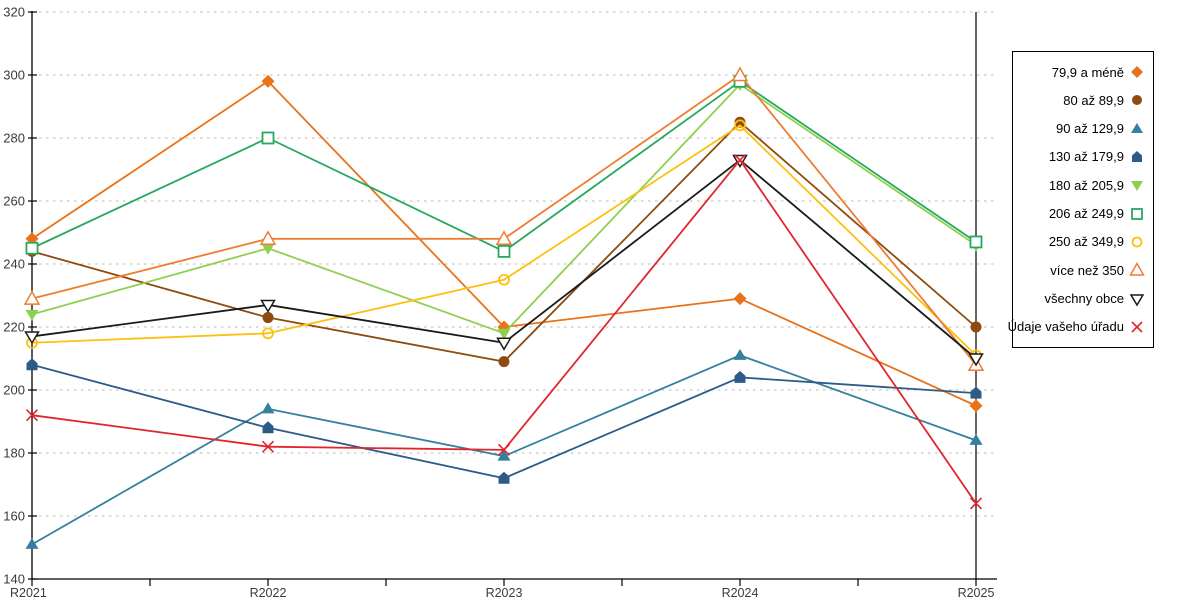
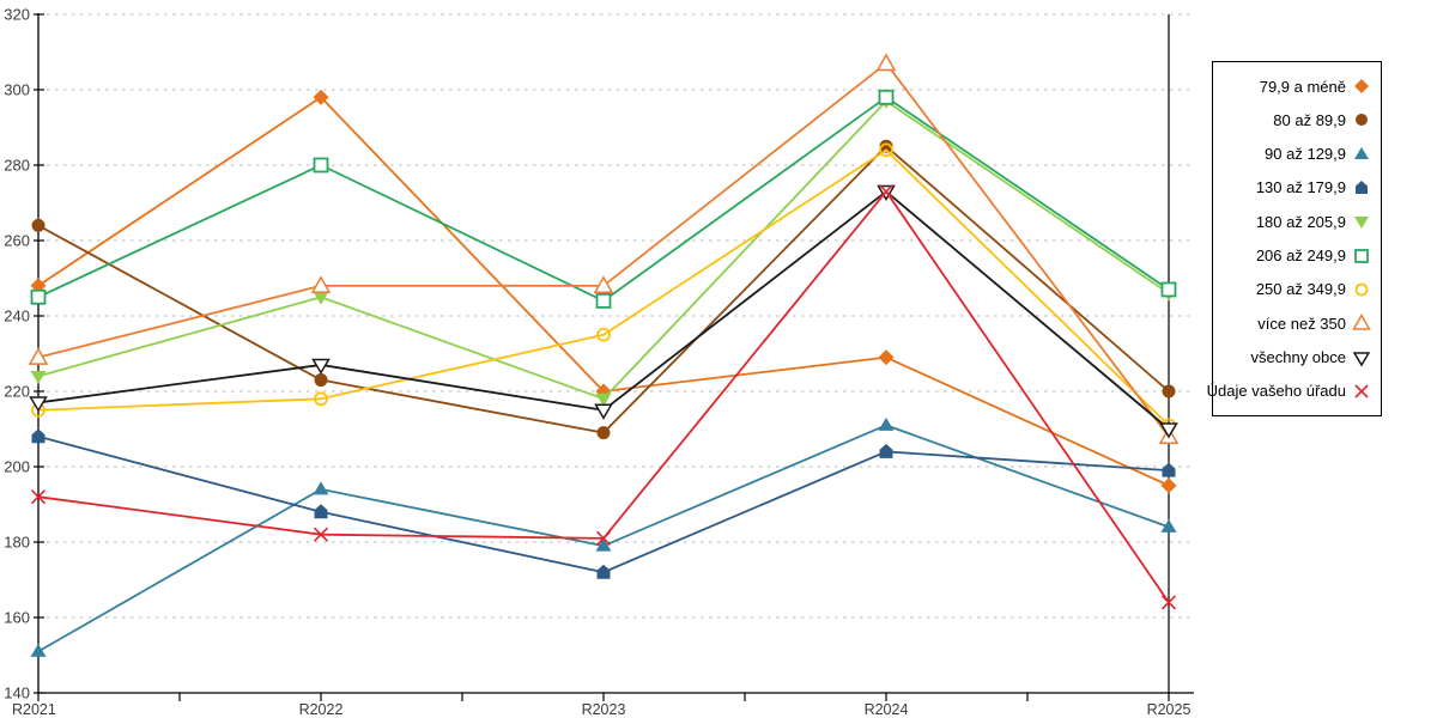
80 až 89,9/R2021: 244 -> 264
více než 350/R2024: 300 -> 307
